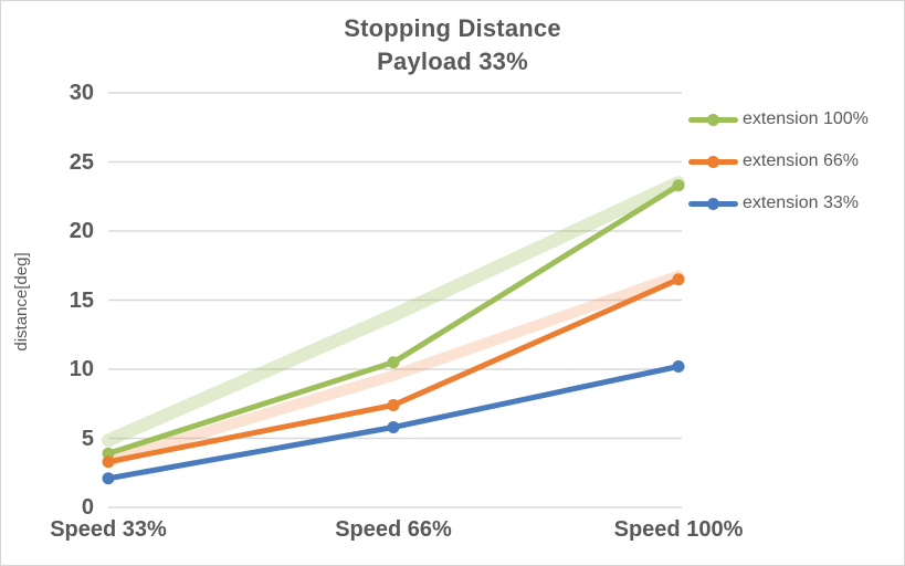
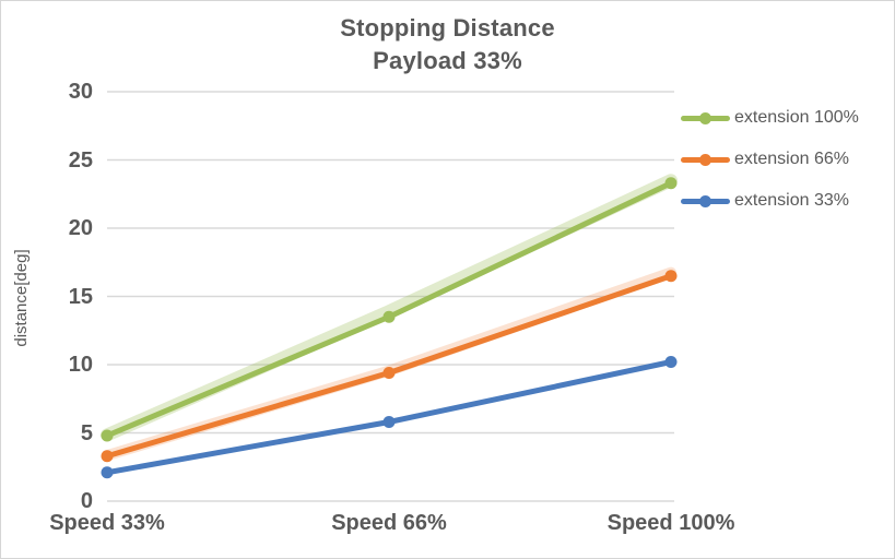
extension 100%/Speed 33%: 3.9 -> 4.8
extension 100%/Speed 66%: 10.5 -> 13.5
extension 66%/Speed 66%: 7.4 -> 9.4
